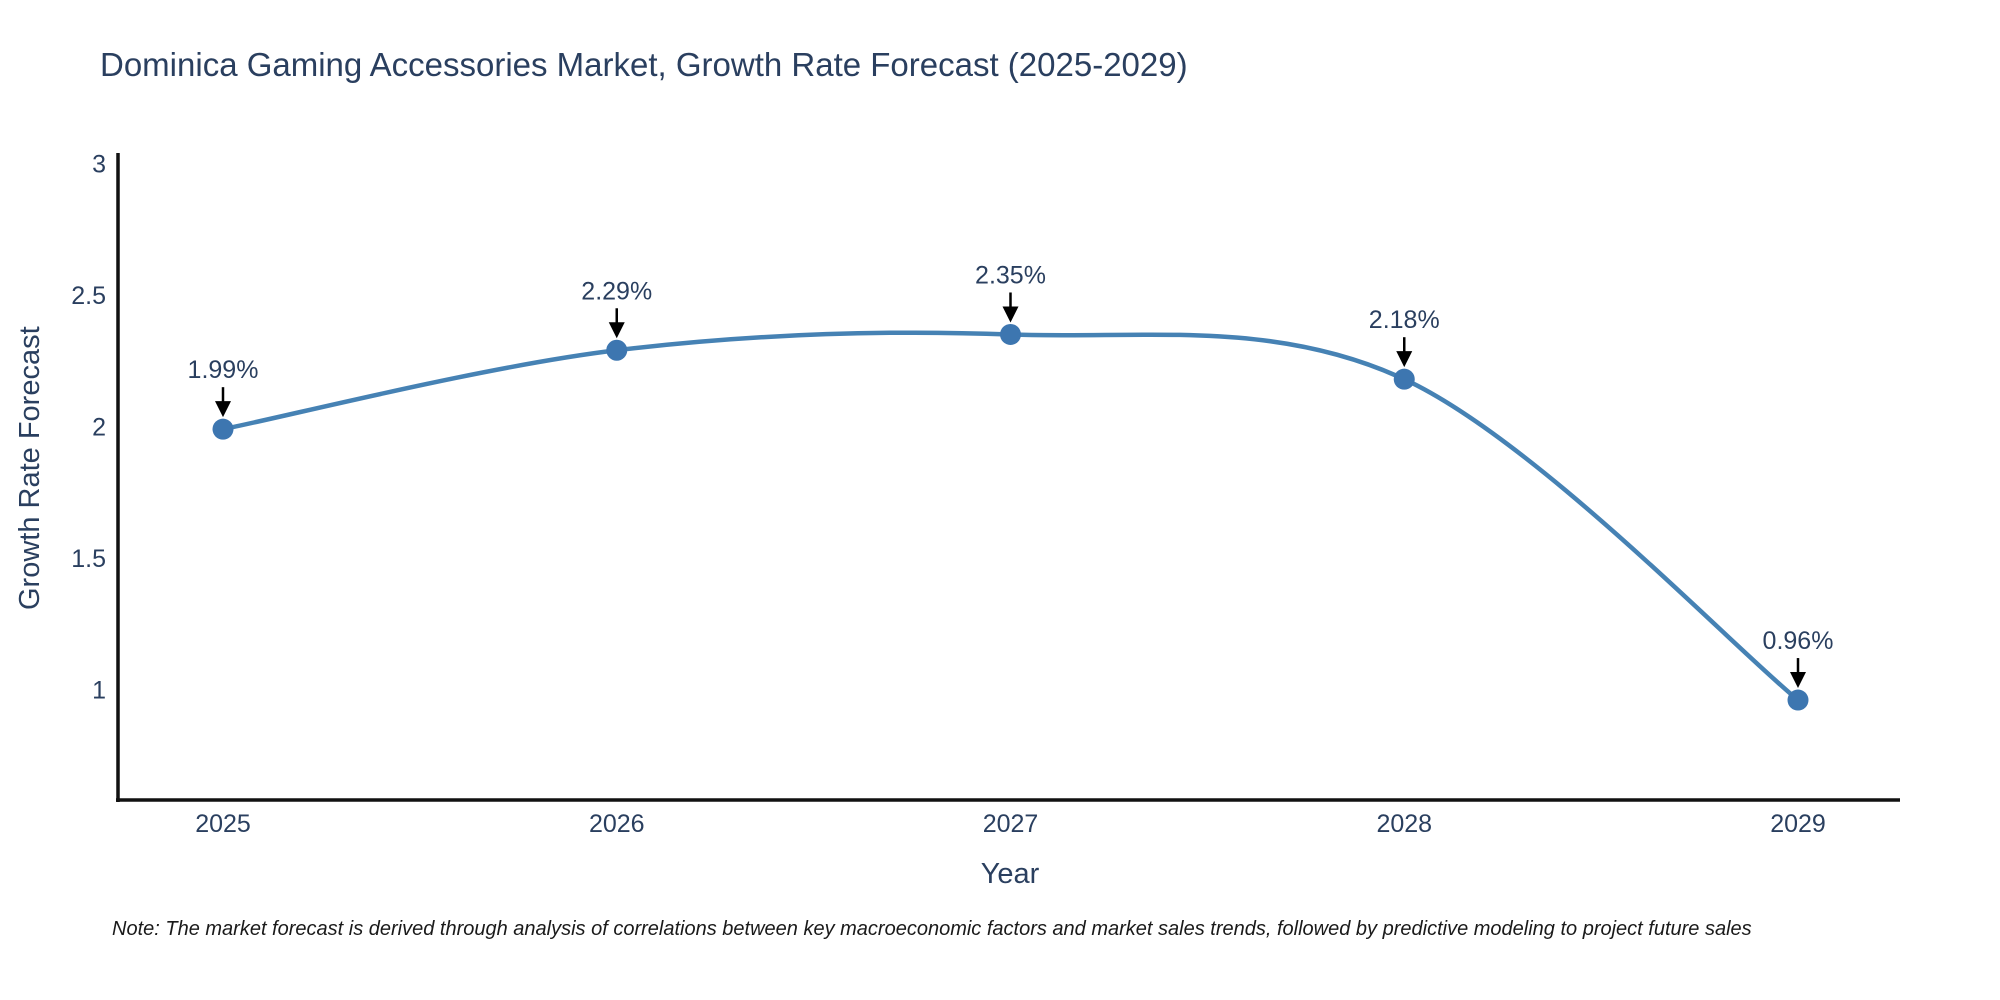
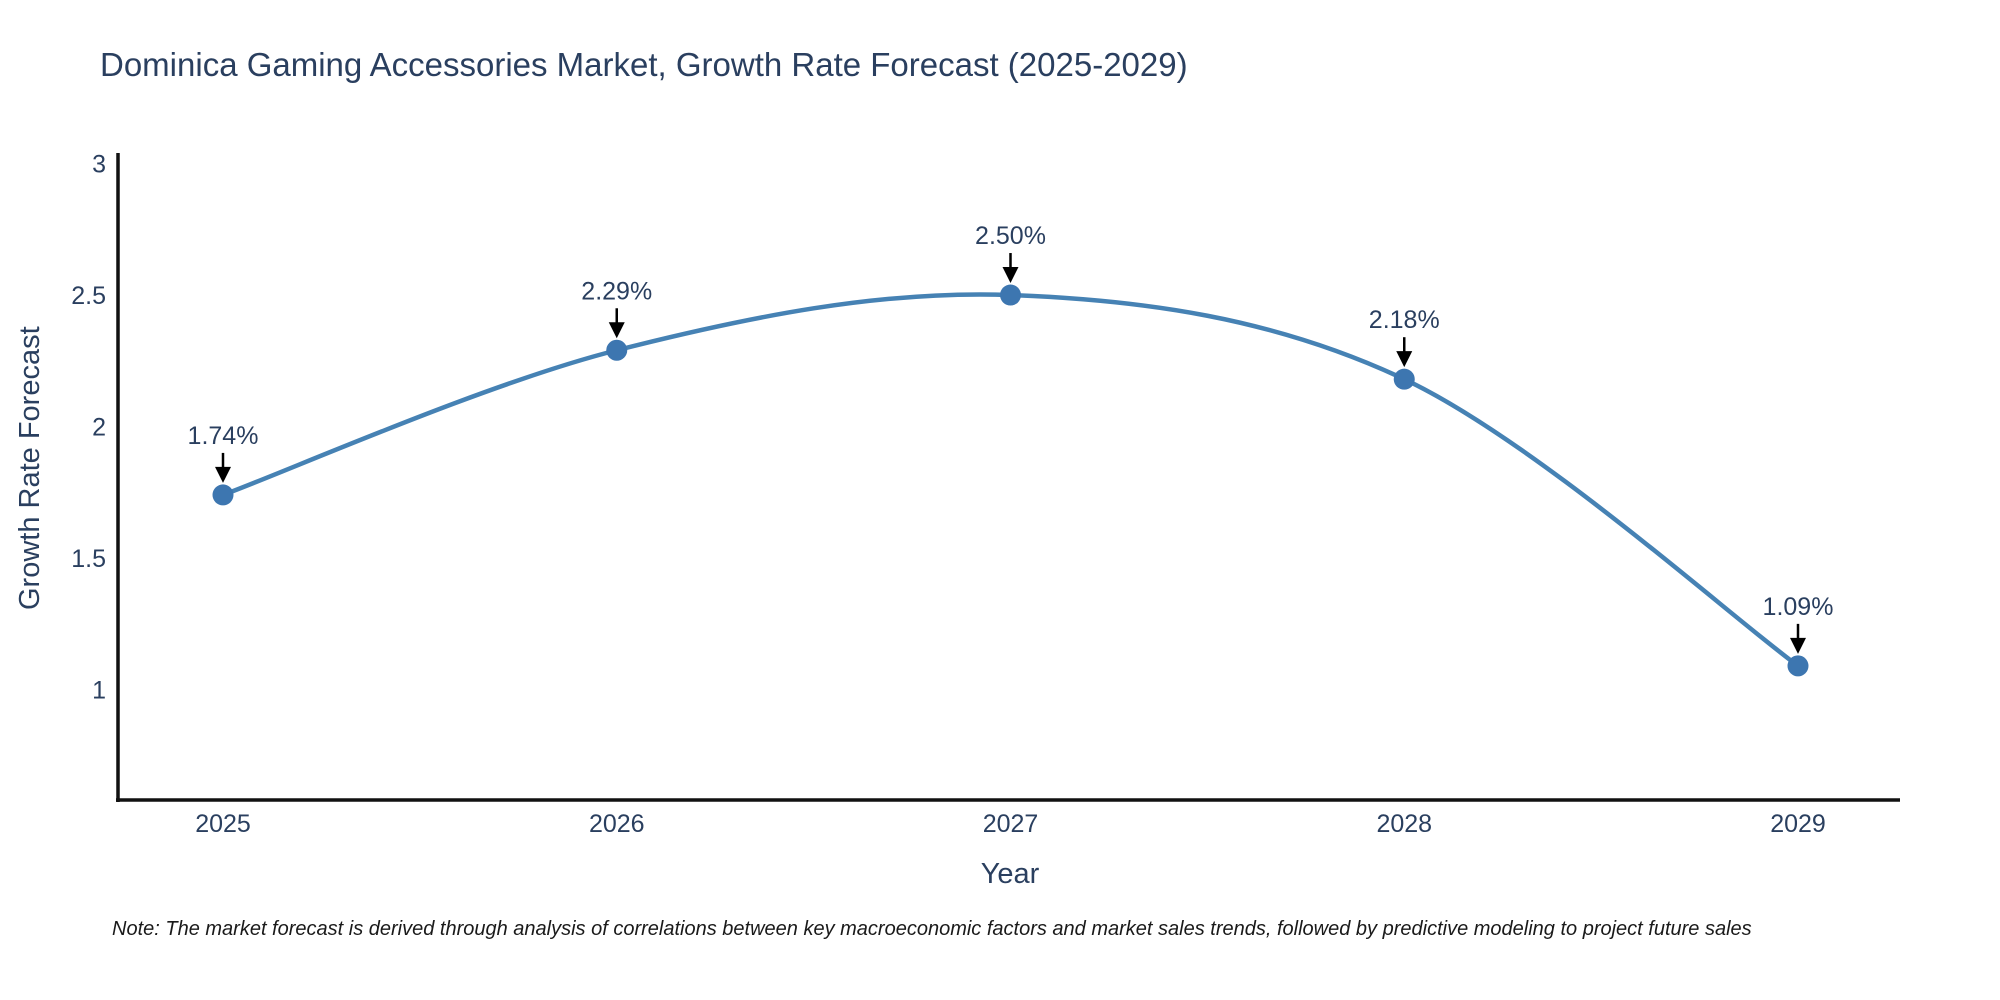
2025: 1.99% -> 1.74%
2027: 2.35% -> 2.50%
2029: 0.96% -> 1.09%
